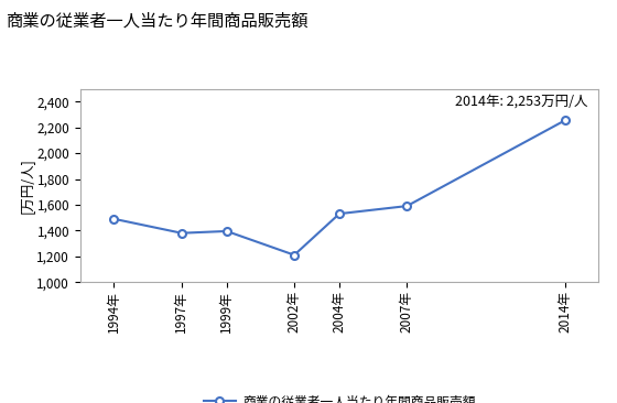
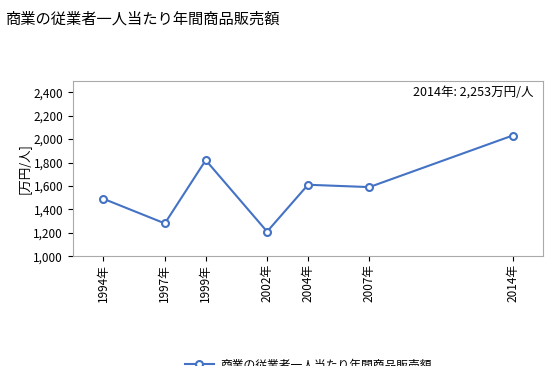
1997年: 1,380 -> 1,280
1999年: 1,400 -> 1,820
2004年: 1,530 -> 1,610
2014年: 2,250 -> 2,030
